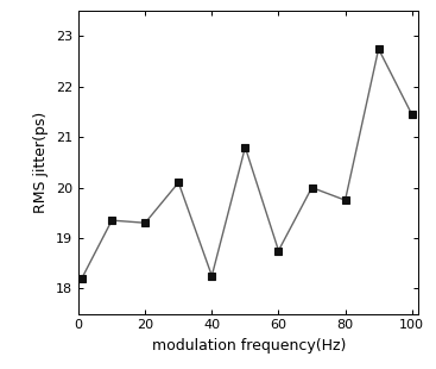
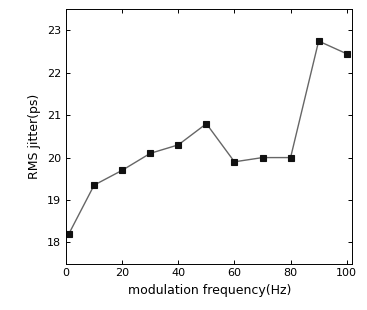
20: 19.30 -> 19.70
40: 18.25 -> 20.30
60: 18.75 -> 19.90
80: 19.75 -> 20.00
100: 21.45 -> 22.45
